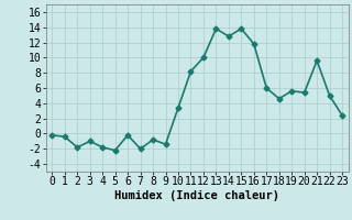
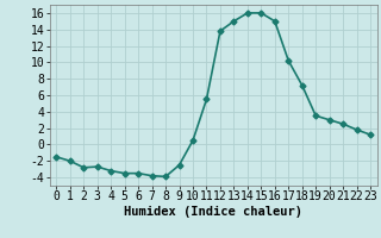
0: -0.2 -> -1.5
1: -0.4 -> -2.0
2: -1.8 -> -2.8
3: -1.0 -> -2.7
4: -1.8 -> -3.2
5: -2.2 -> -3.5
6: -0.2 -> -3.5
7: -2.0 -> -3.8
8: -0.8 -> -3.9
9: -1.4 -> -2.5
10: 3.4 -> 0.5
11: 8.2 -> 5.5
12: 10.0 -> 13.8
13: 13.8 -> 15.0
14: 12.8 -> 16.0
15: 13.8 -> 16.0
16: 11.8 -> 15.0
17: 6.0 -> 10.2
18: 4.6 -> 7.2
19: 5.6 -> 3.5
20: 5.4 -> 3.0
21: 9.6 -> 2.5
22: 5.0 -> 1.8
23: 2.4 -> 1.2
